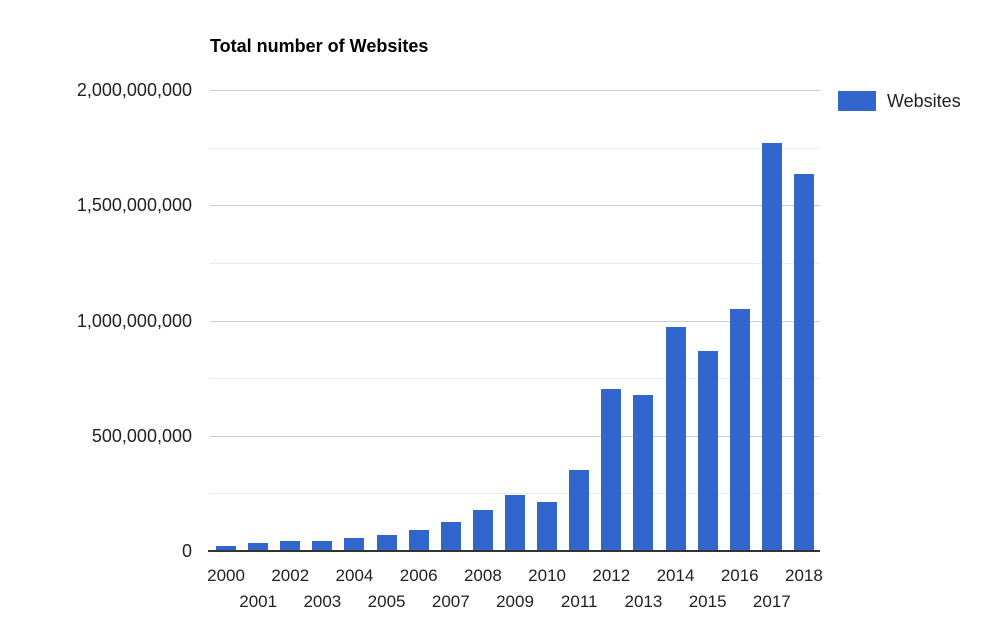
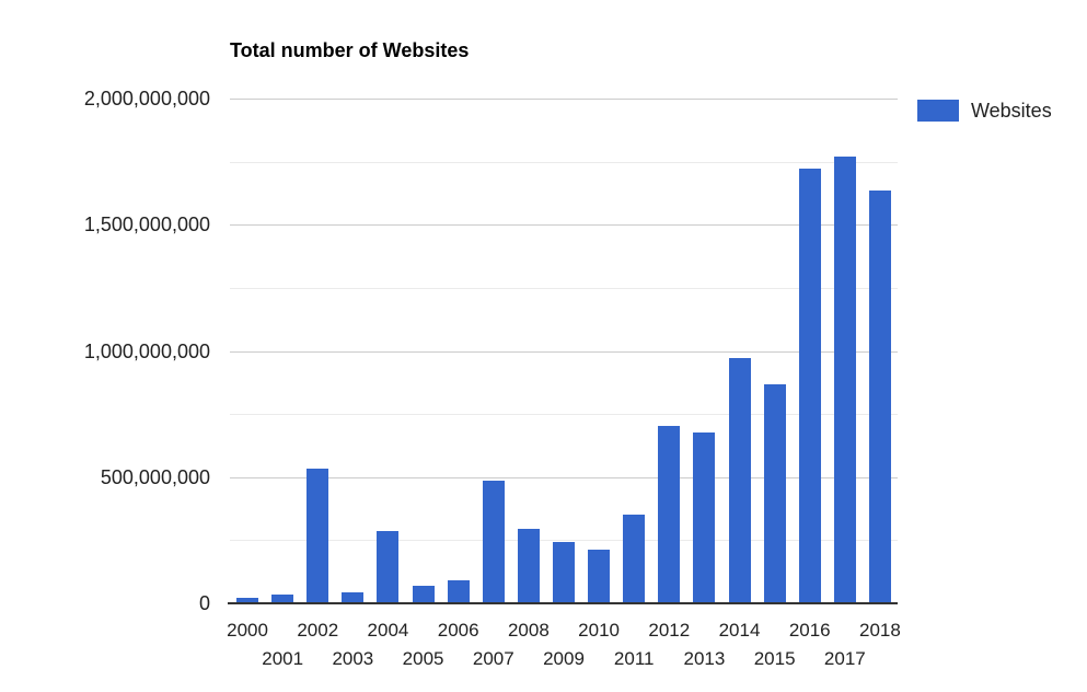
2002: 40000000 -> 530000000
2004: 50000000 -> 280000000
2007: 120000000 -> 480000000
2008: 170000000 -> 290000000
2016: 1050000000 -> 1720000000
